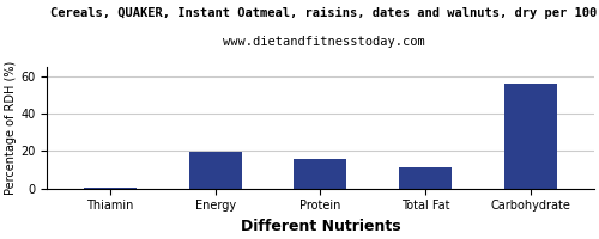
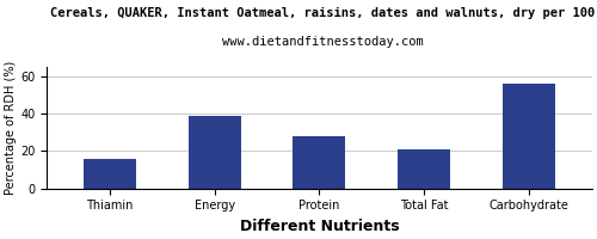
Thiamin: 0 -> 16
Energy: 20 -> 39
Protein: 16 -> 28
Total Fat: 11 -> 21
